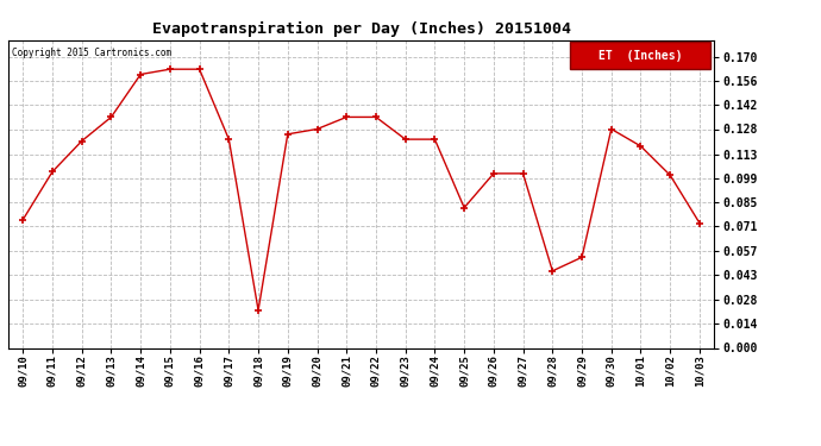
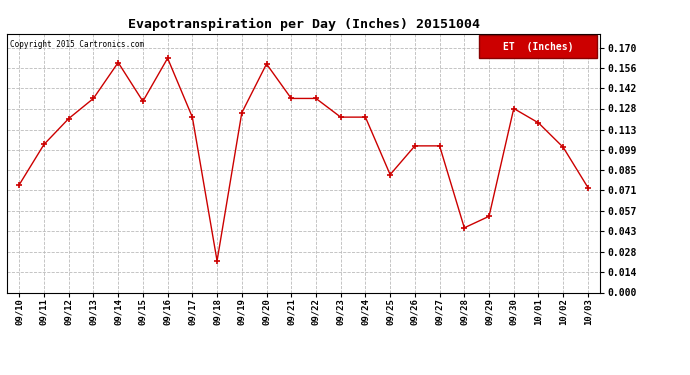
09/15: 0.163 -> 0.133
09/20: 0.128 -> 0.159
